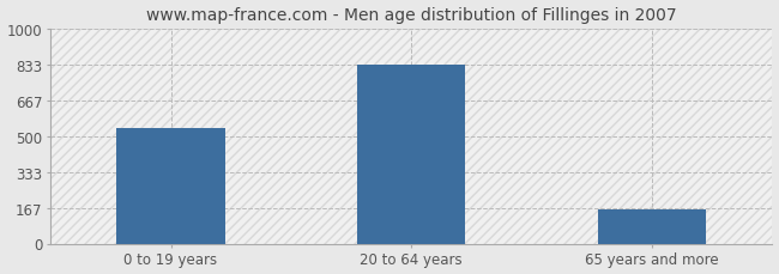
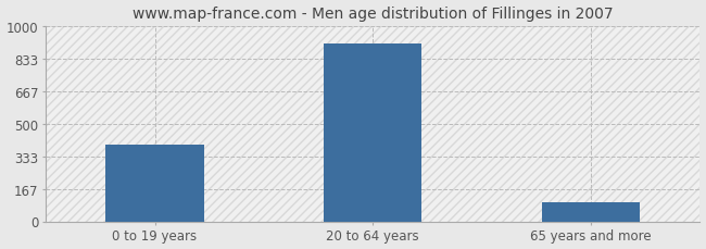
0 to 19 years: 540 -> 390
20 to 64 years: 830 -> 910
65 years and more: 160 -> 100
